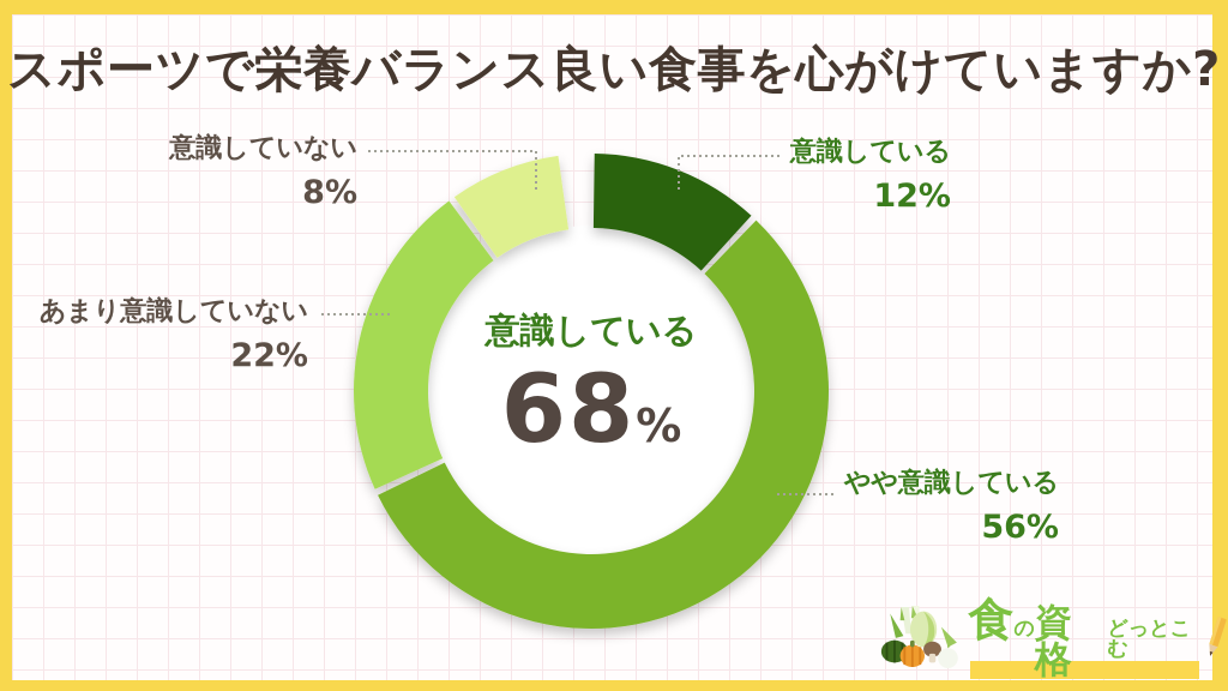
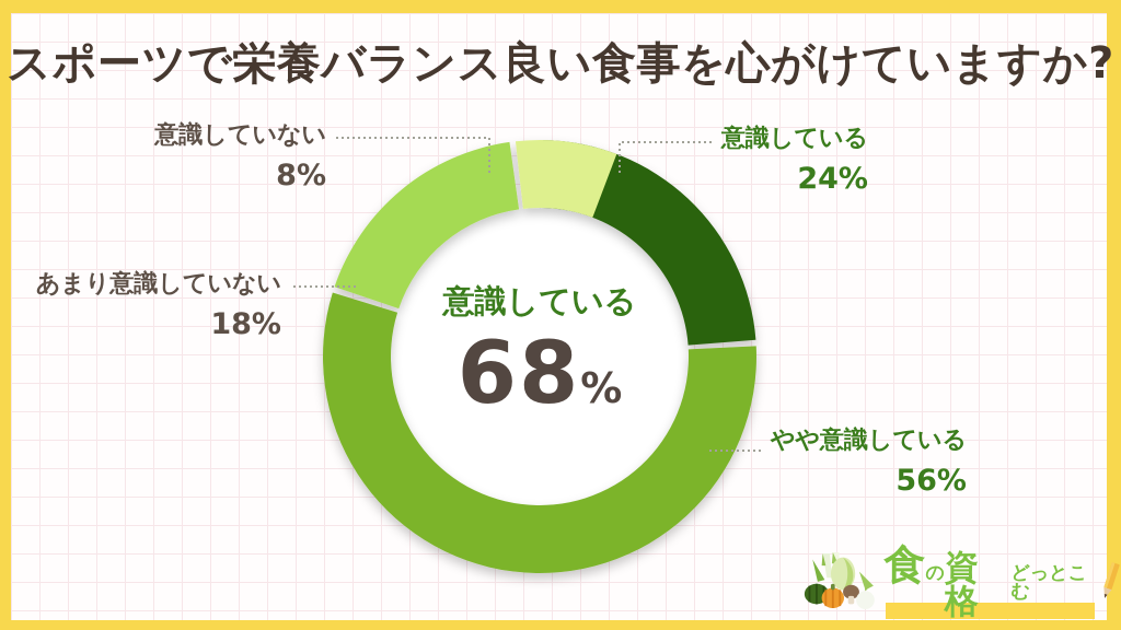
意識している: 12% -> 24%
あまり意識していない: 22% -> 18%
